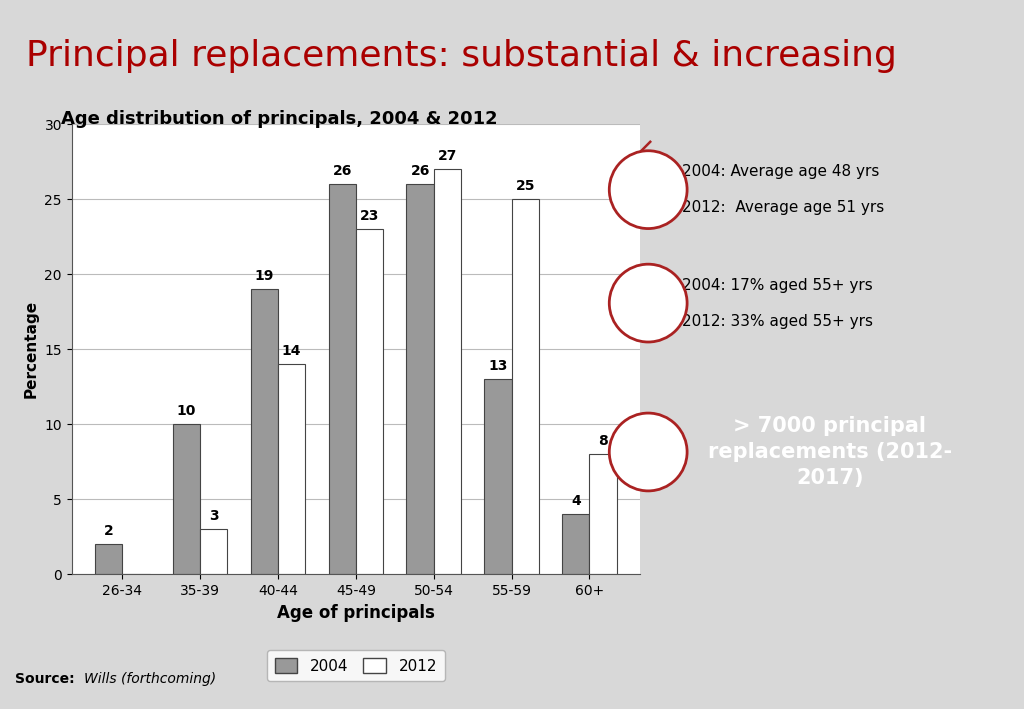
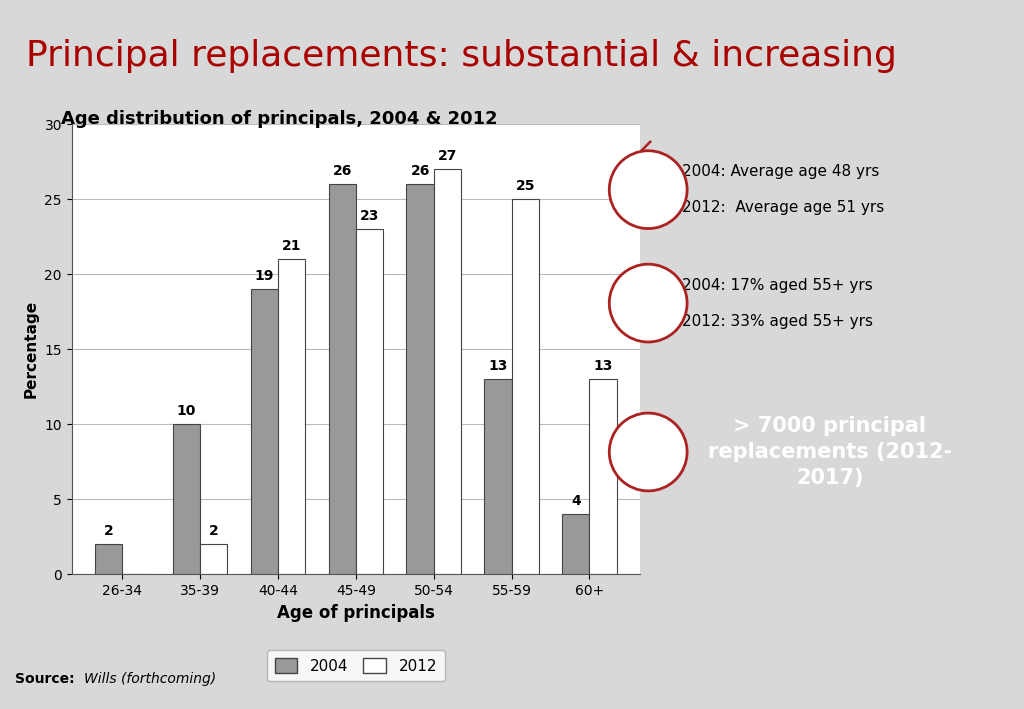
2012/35-39: 3 -> 2
2012/40-44: 14 -> 21
2012/60+: 8 -> 13
